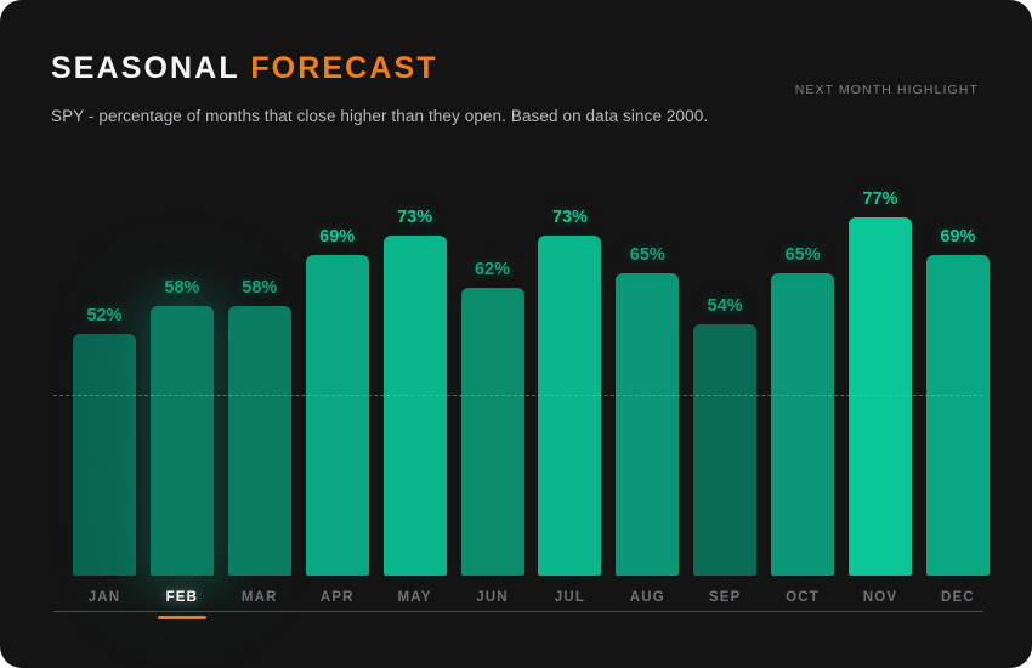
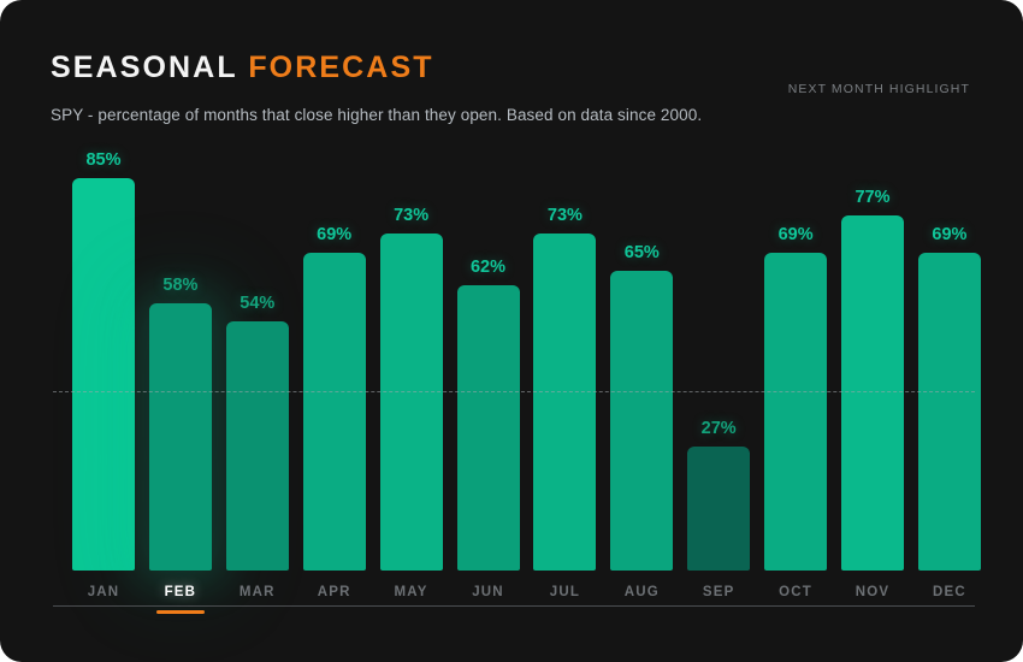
JAN: 52% -> 85%
MAR: 58% -> 54%
SEP: 54% -> 27%
OCT: 65% -> 69%
